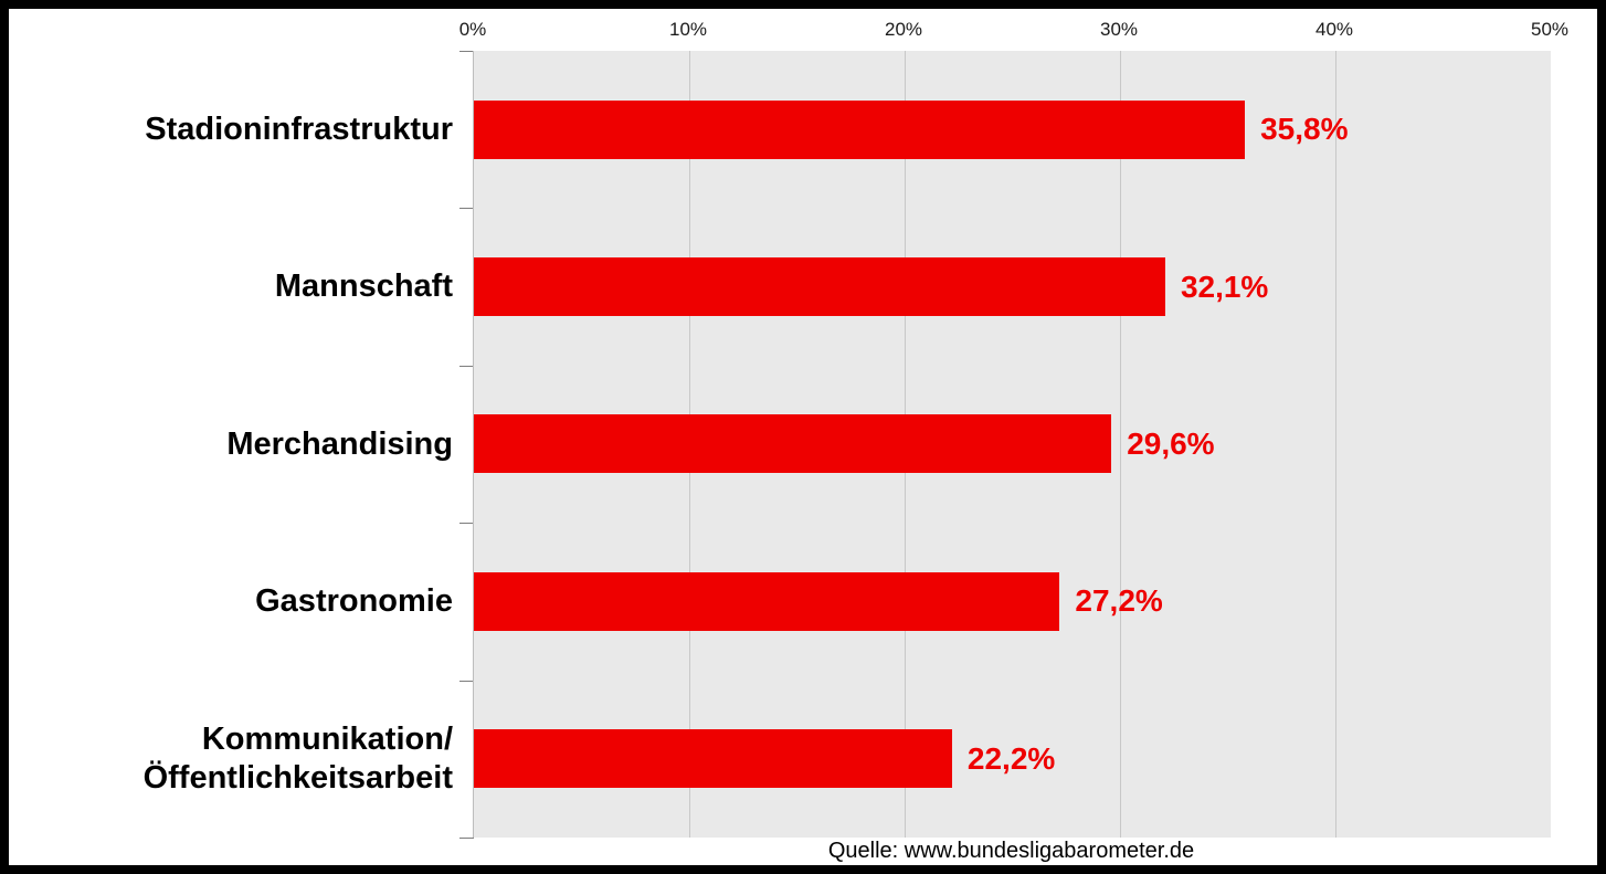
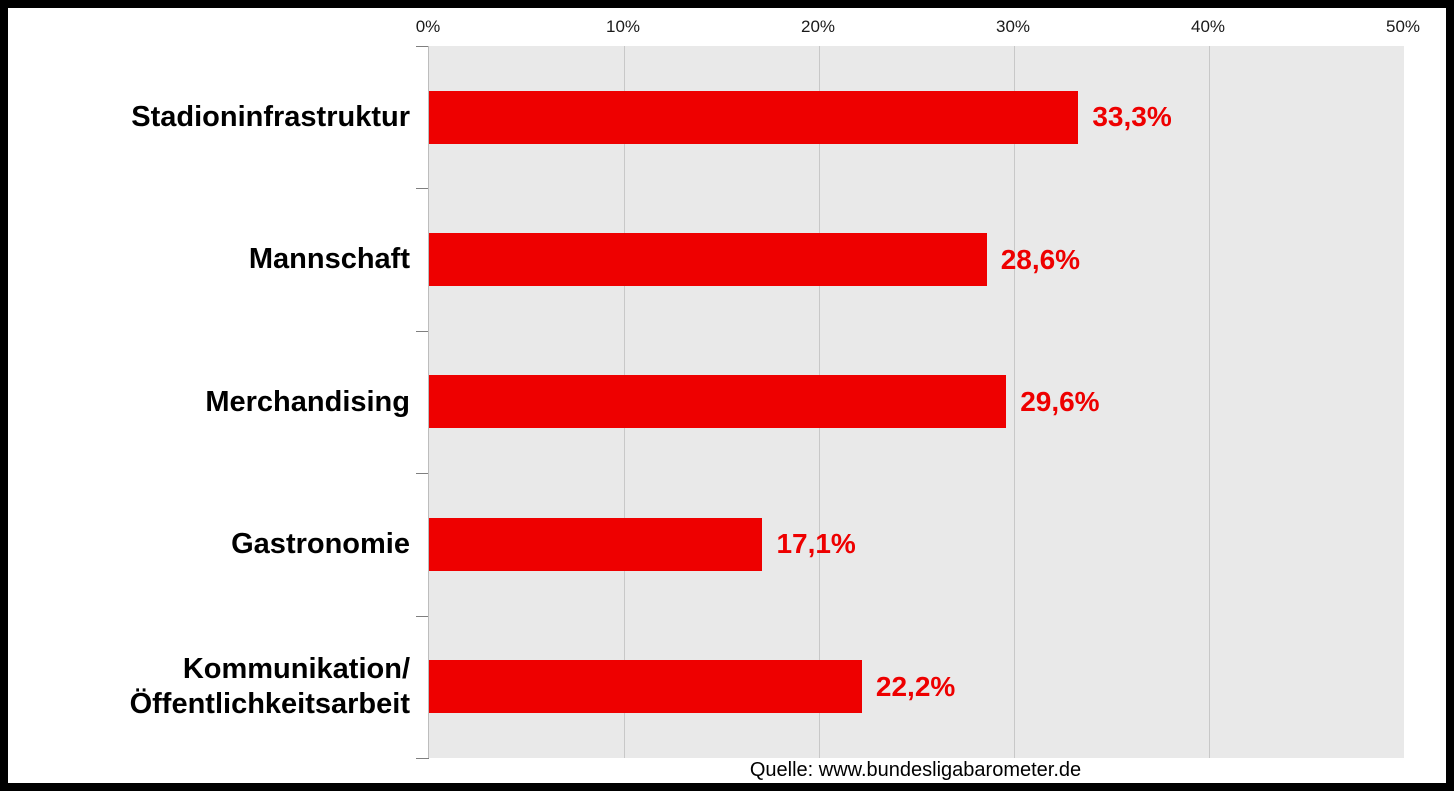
Stadioninfrastruktur: 35,8% -> 33,3%
Mannschaft: 32,1% -> 28,6%
Gastronomie: 27,2% -> 17,1%
